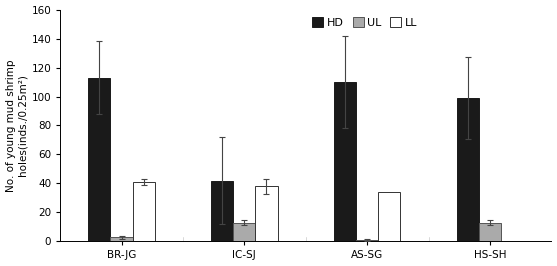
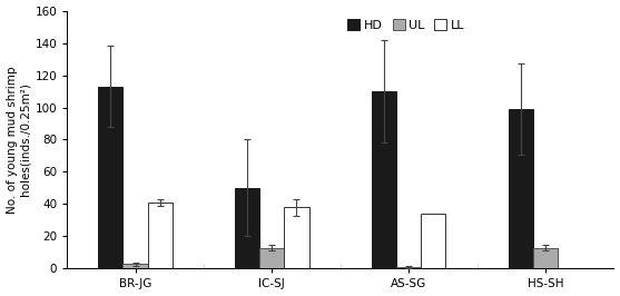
HD/IC-SJ: 42 -> 50
